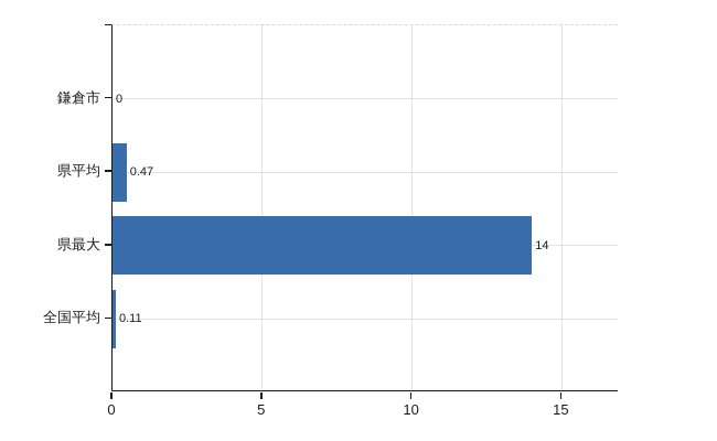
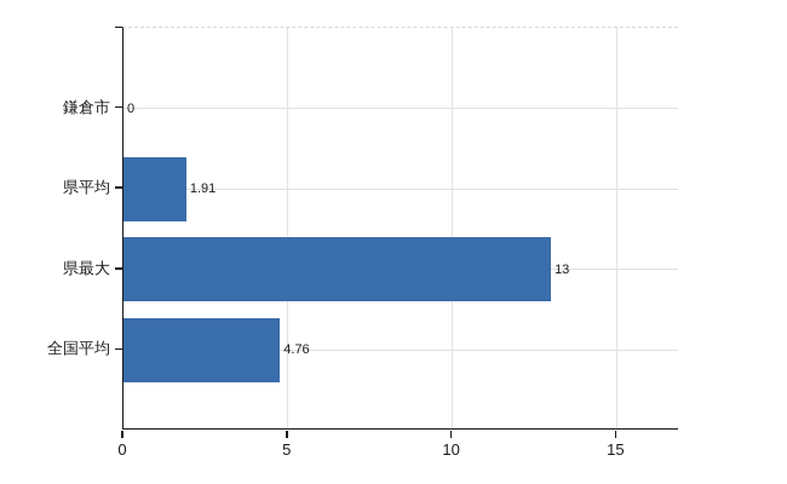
県平均: 0.47 -> 1.91
県最大: 14 -> 13
全国平均: 0.11 -> 4.76
